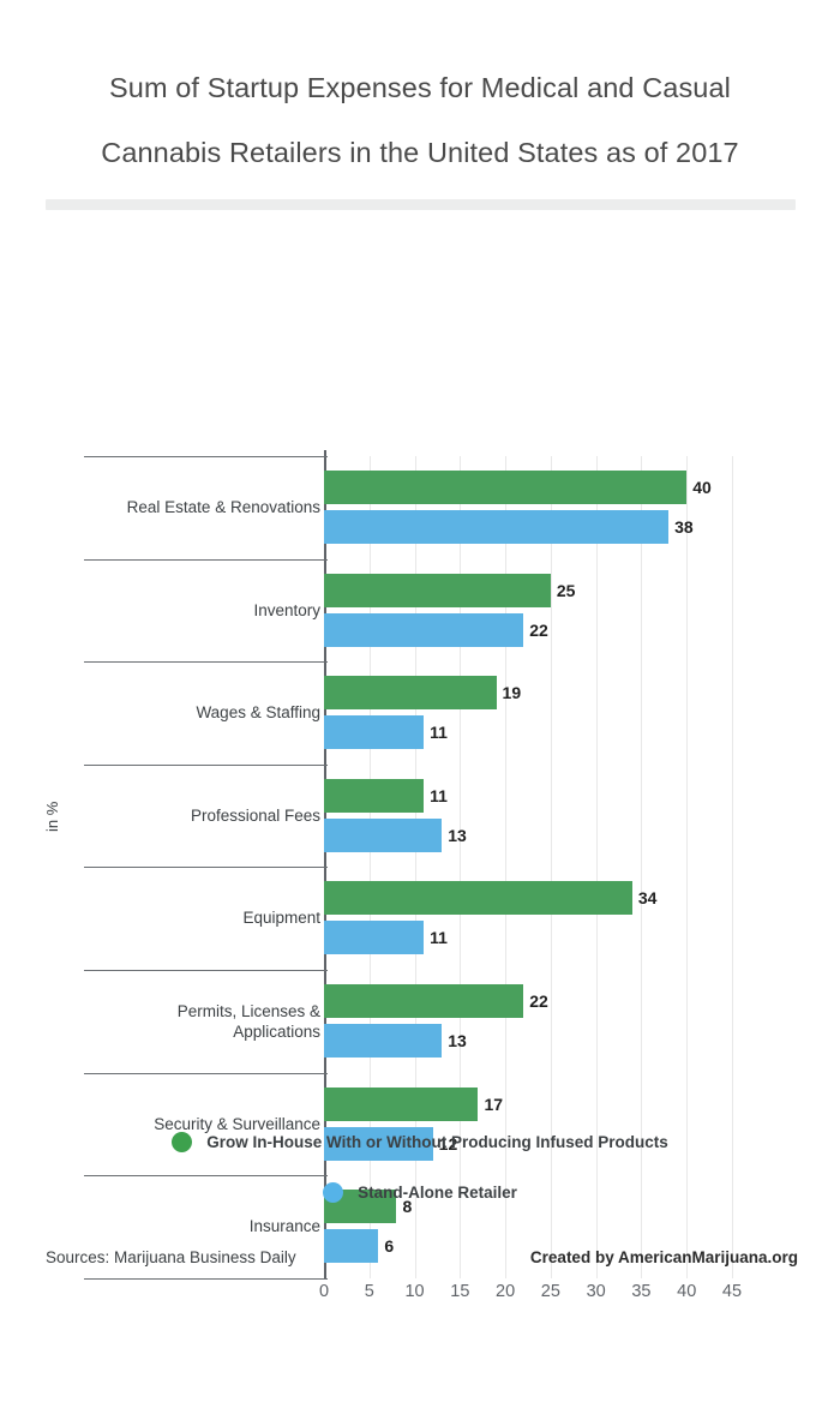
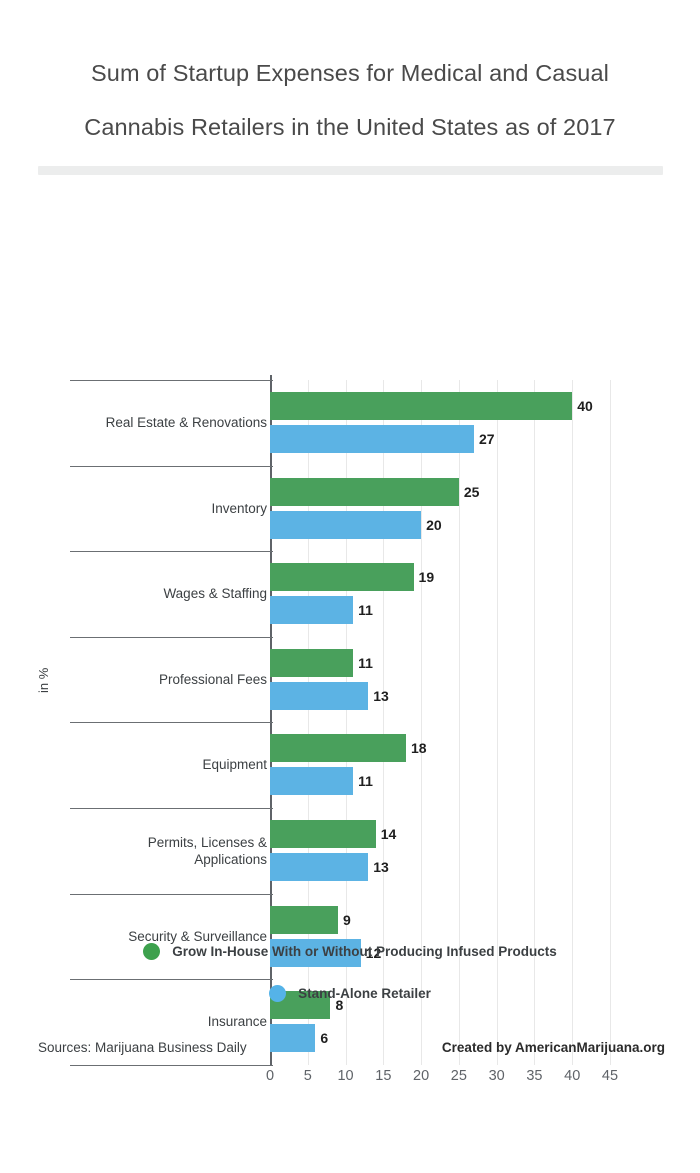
Stand-Alone Retailer/Real Estate & Renovations: 38 -> 27
Stand-Alone Retailer/Inventory: 22 -> 20
Grow In-House With or Without Producing Infused Products/Equipment: 34 -> 18
Grow In-House With or Without Producing Infused Products/Permits, Licenses & Applications: 22 -> 14
Grow In-House With or Without Producing Infused Products/Security & Surveillance: 17 -> 9
